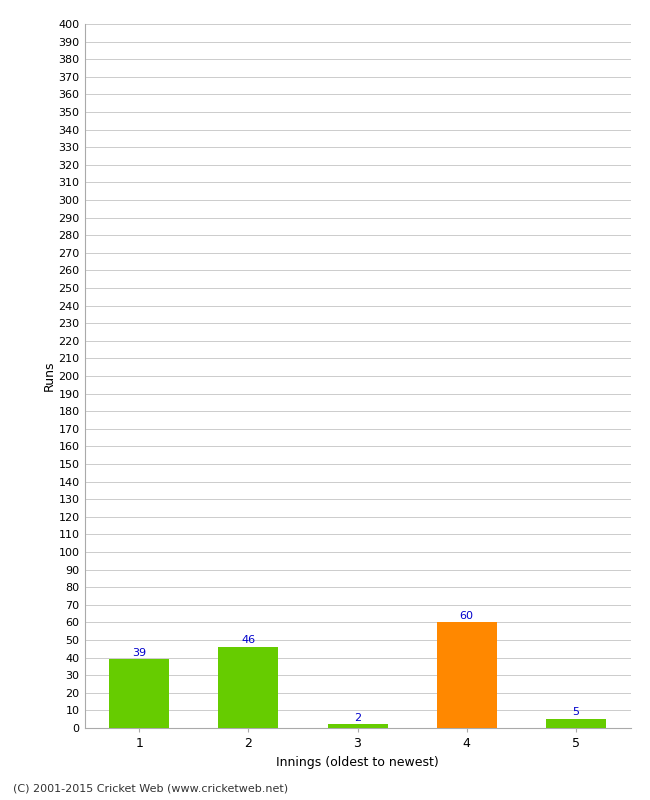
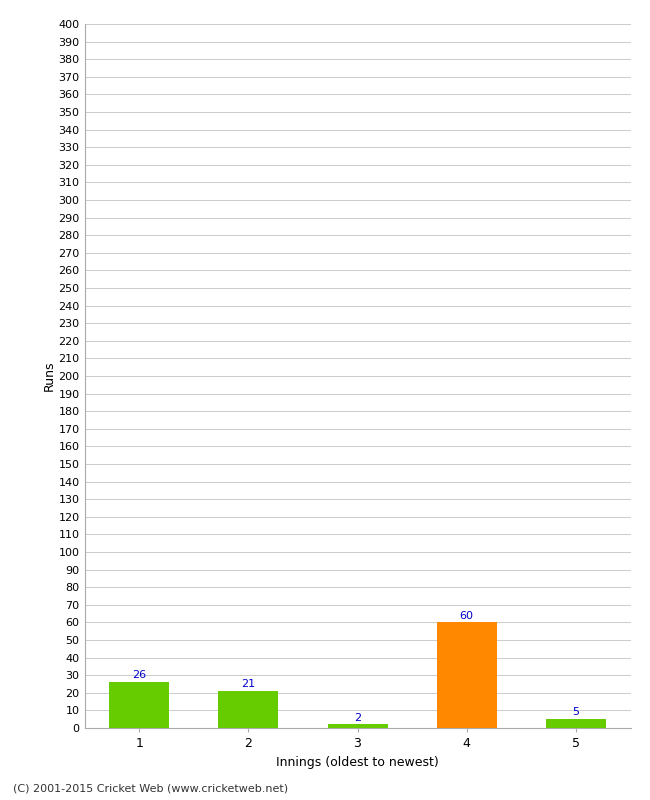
1: 39 -> 26
2: 46 -> 21
